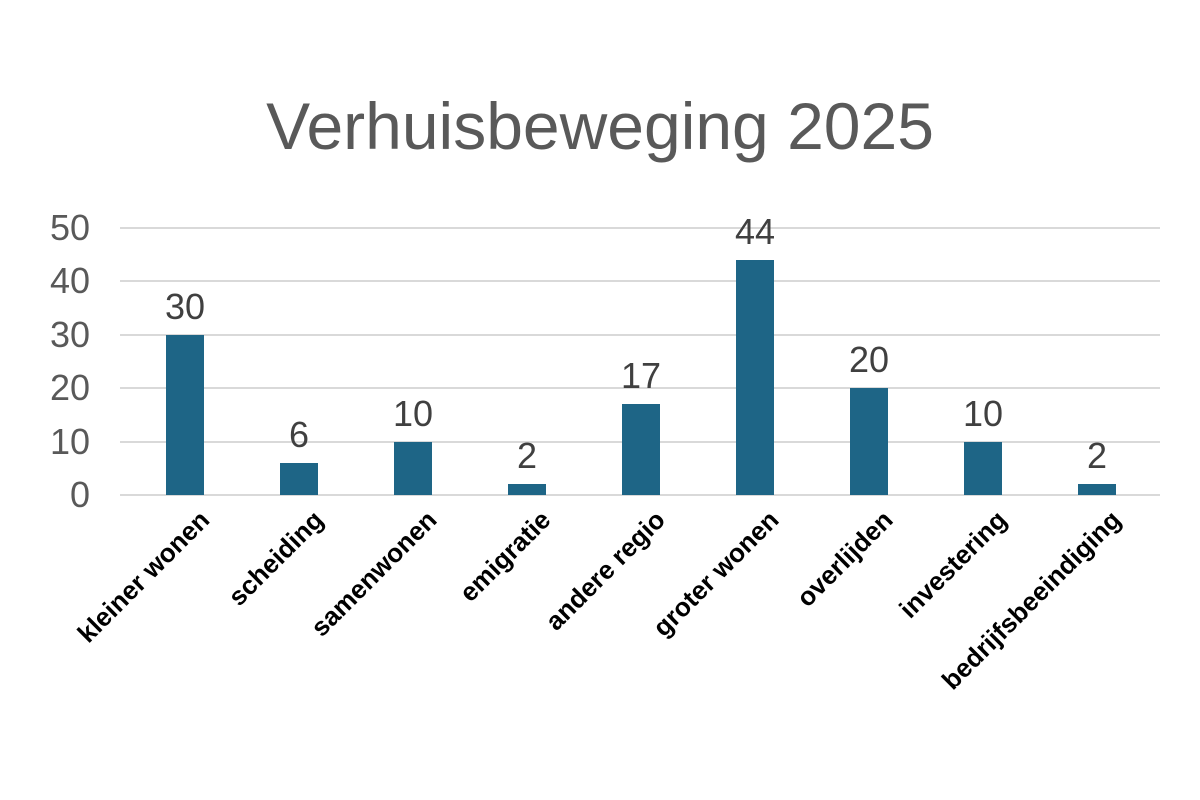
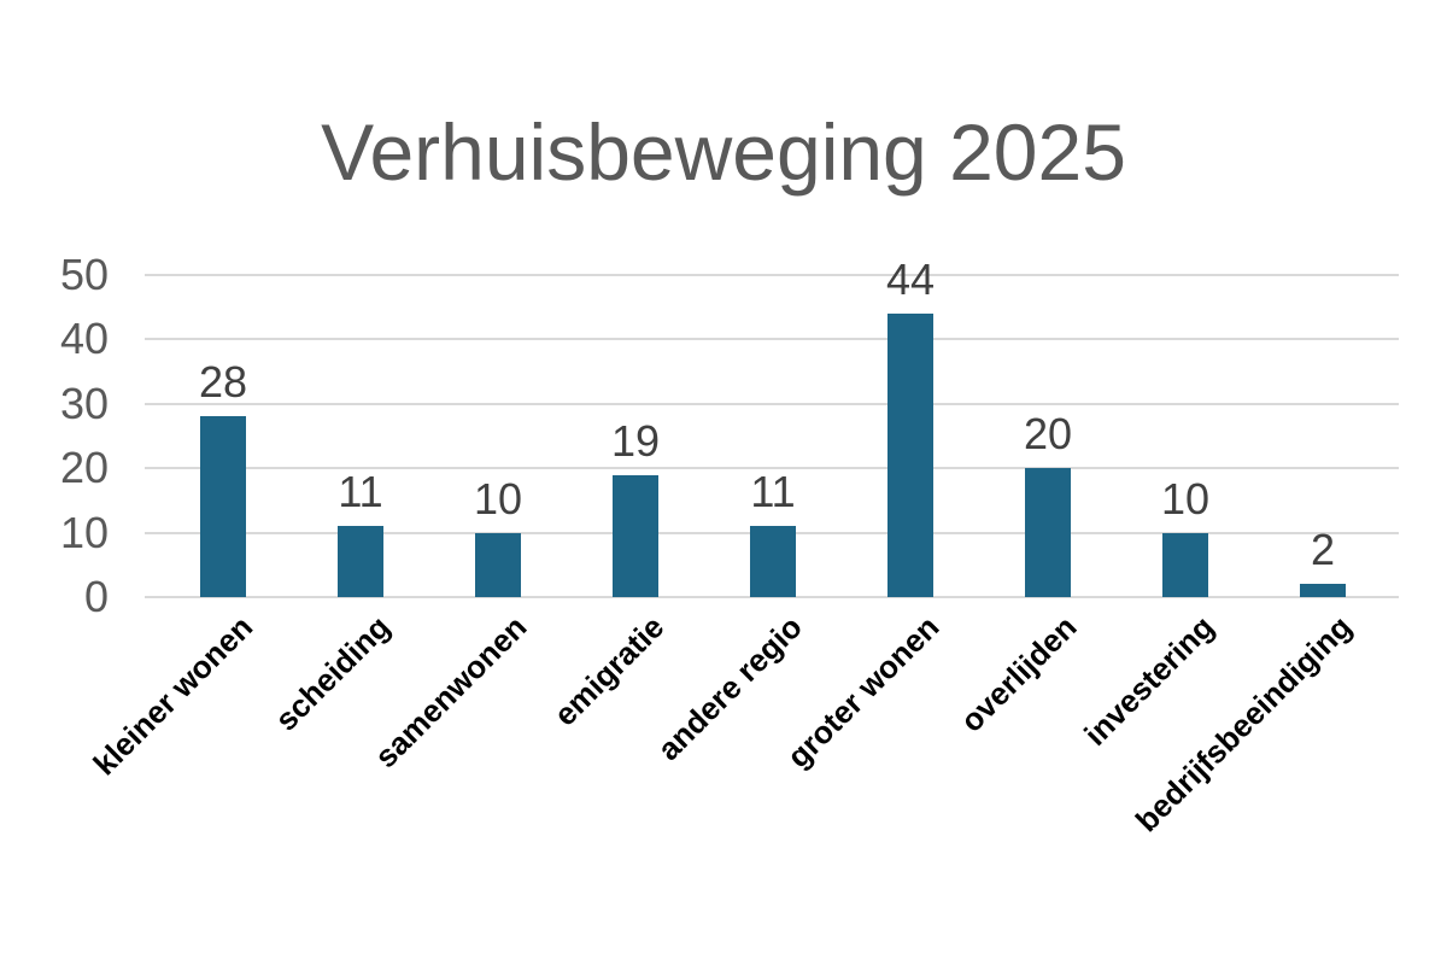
kleiner wonen: 30 -> 28
scheiding: 6 -> 11
emigratie: 2 -> 19
andere regio: 17 -> 11
